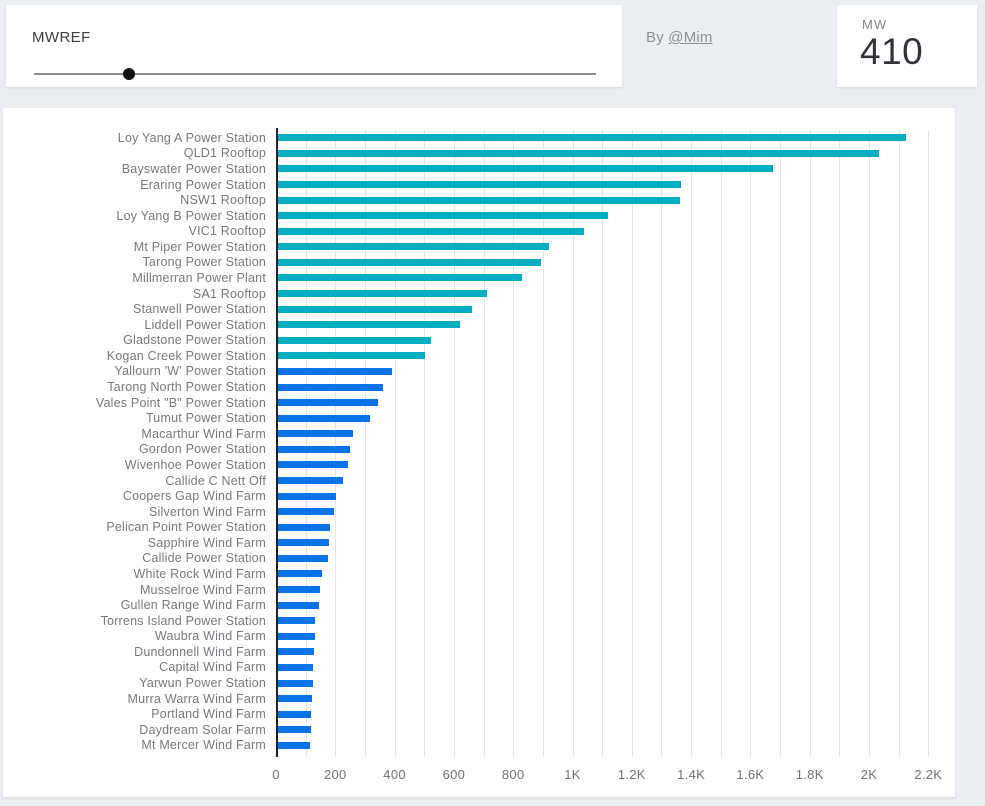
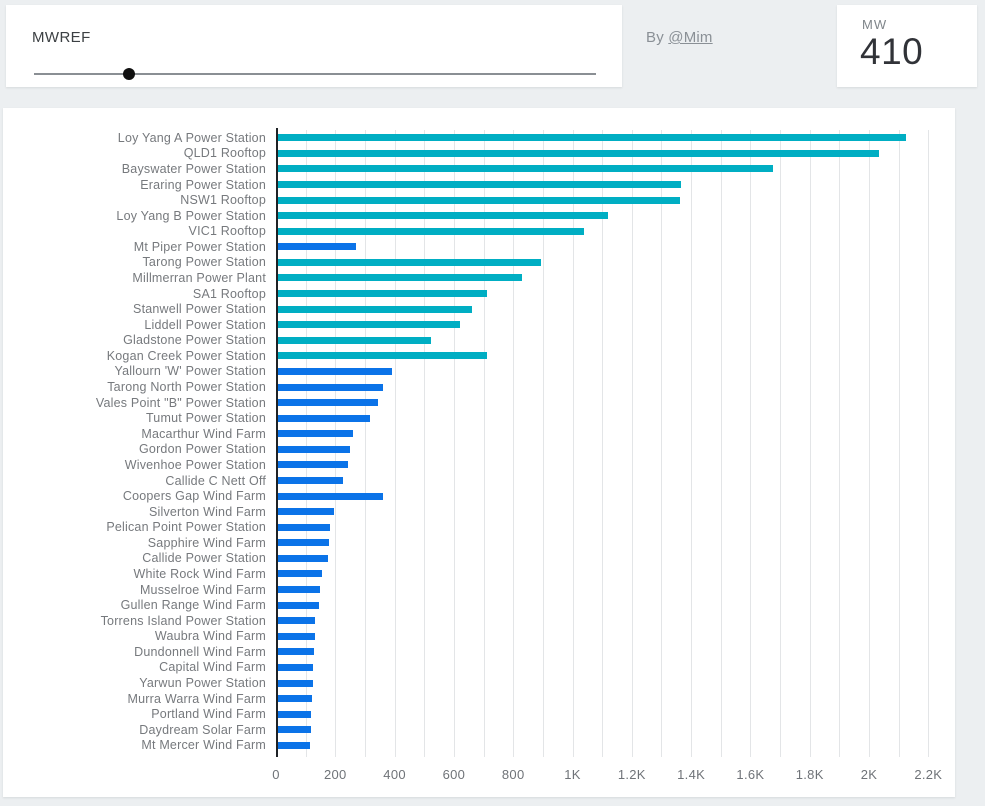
Mt Piper Power Station: 0,92K -> 0,27K
Kogan Creek Power Station: 0,50K -> 0,71K
Coopers Gap Wind Farm: 0,20K -> 0,36K
